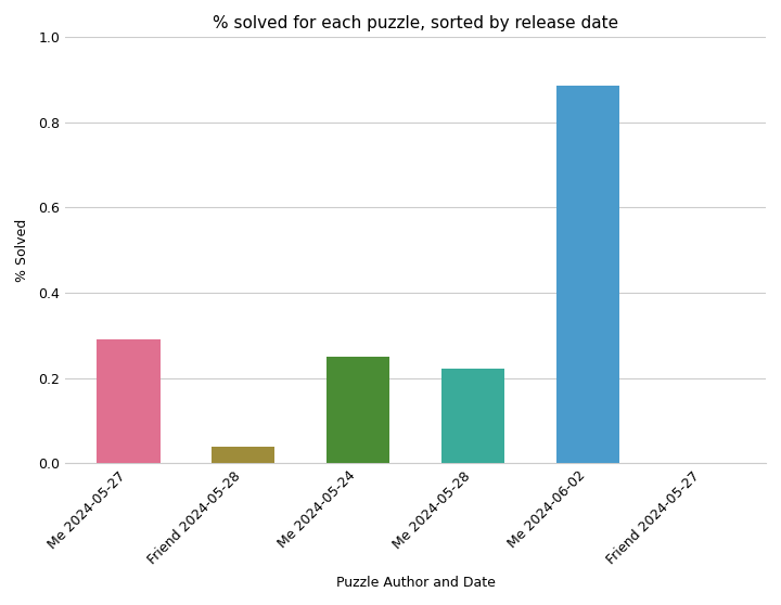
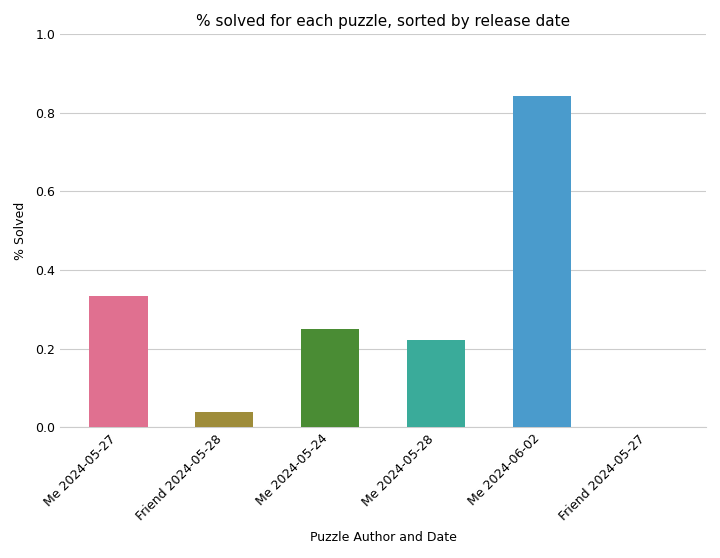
Me 2024-05-27: 0.290 -> 0.333
Me 2024-06-02: 0.885 -> 0.844
